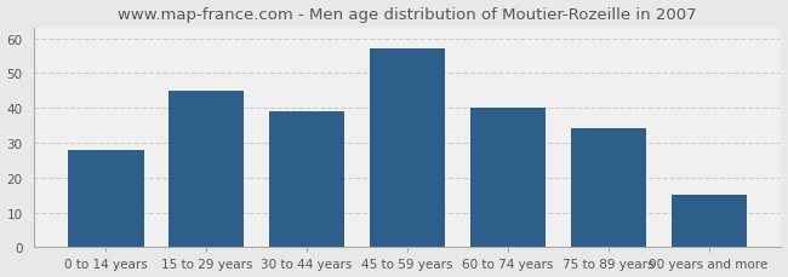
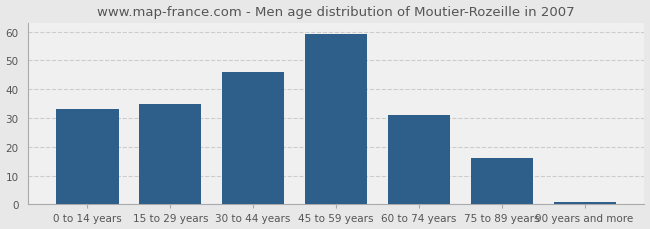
0 to 14 years: 28 -> 33
15 to 29 years: 45 -> 35
30 to 44 years: 39 -> 46
45 to 59 years: 57 -> 59
60 to 74 years: 40 -> 31
75 to 89 years: 34 -> 16
90 years and more: 15 -> 1
